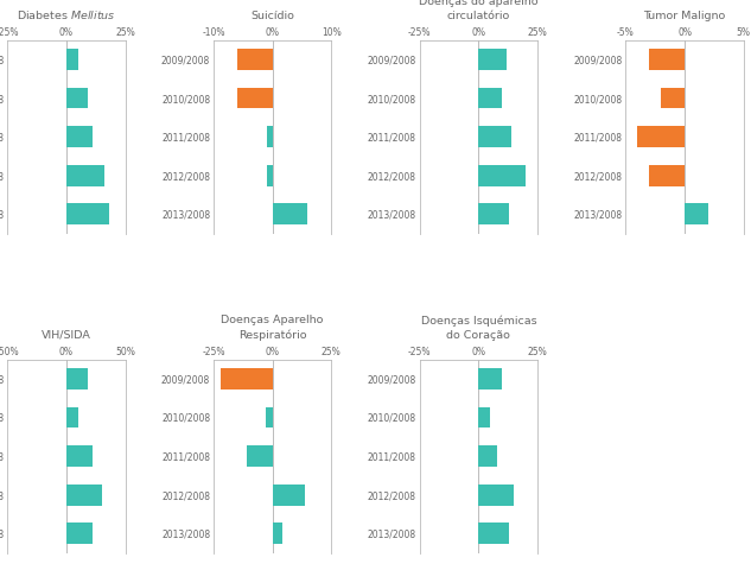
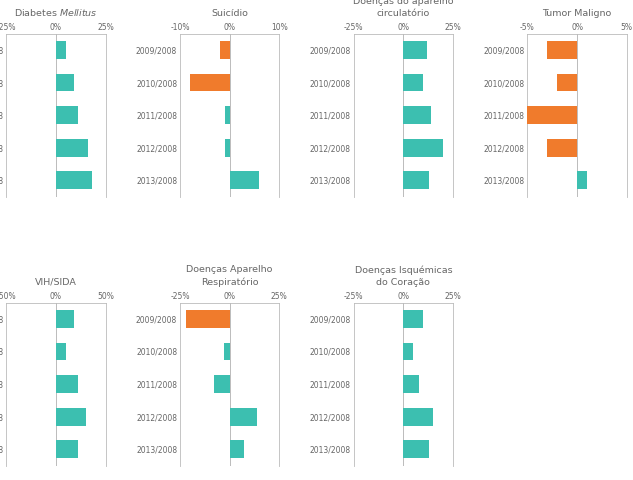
Suicídio/2009/2008: -6% -> -2%
Suicídio/2010/2008: -6% -> -8%
Tumor Maligno/2011/2008: -4% -> -5%
Tumor Maligno/2013/2008: 2% -> 1%
Doenças Aparelho Respiratório/2011/2008: -11% -> -8%
Doenças Aparelho Respiratório/2013/2008: 4% -> 7%
